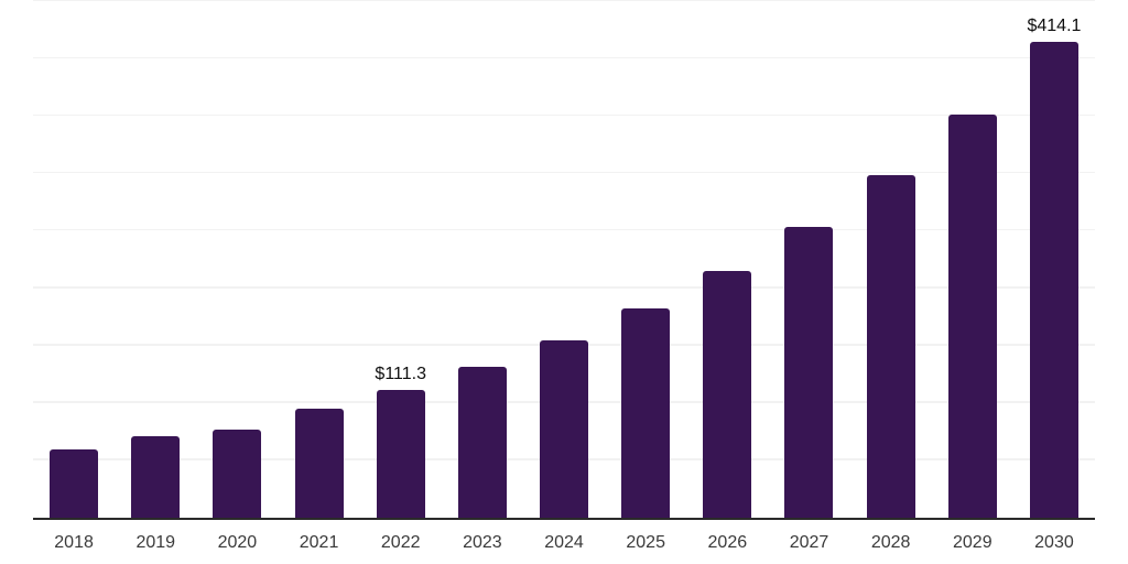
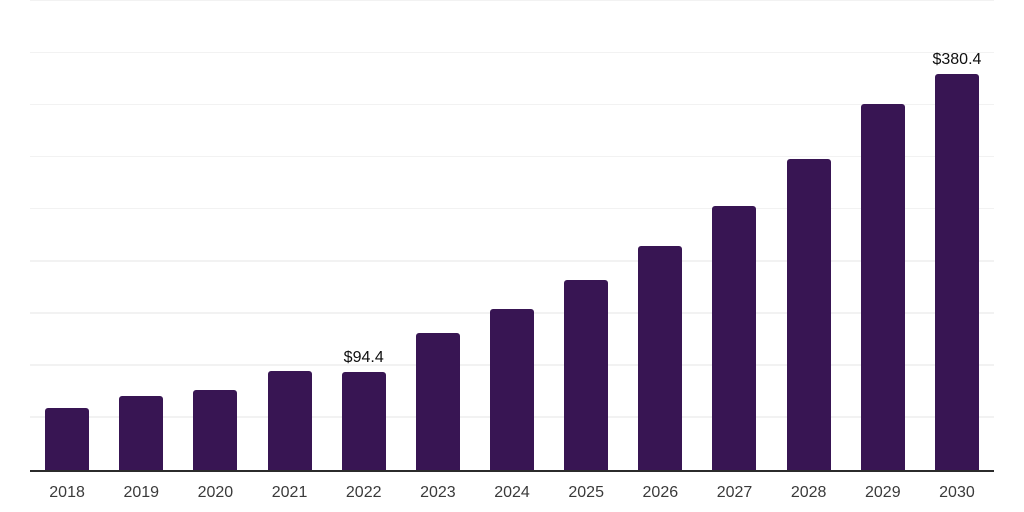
2022: $111.3 -> $94.4
2030: $414.1 -> $380.4
